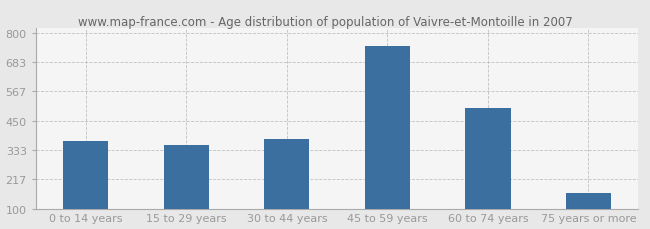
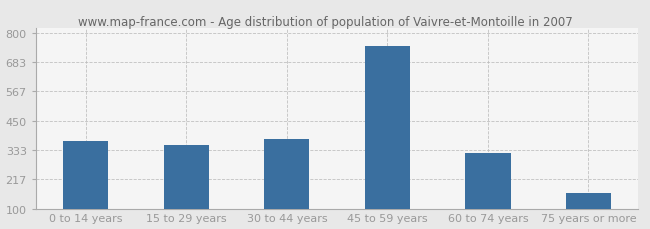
60 to 74 years: 500 -> 320
